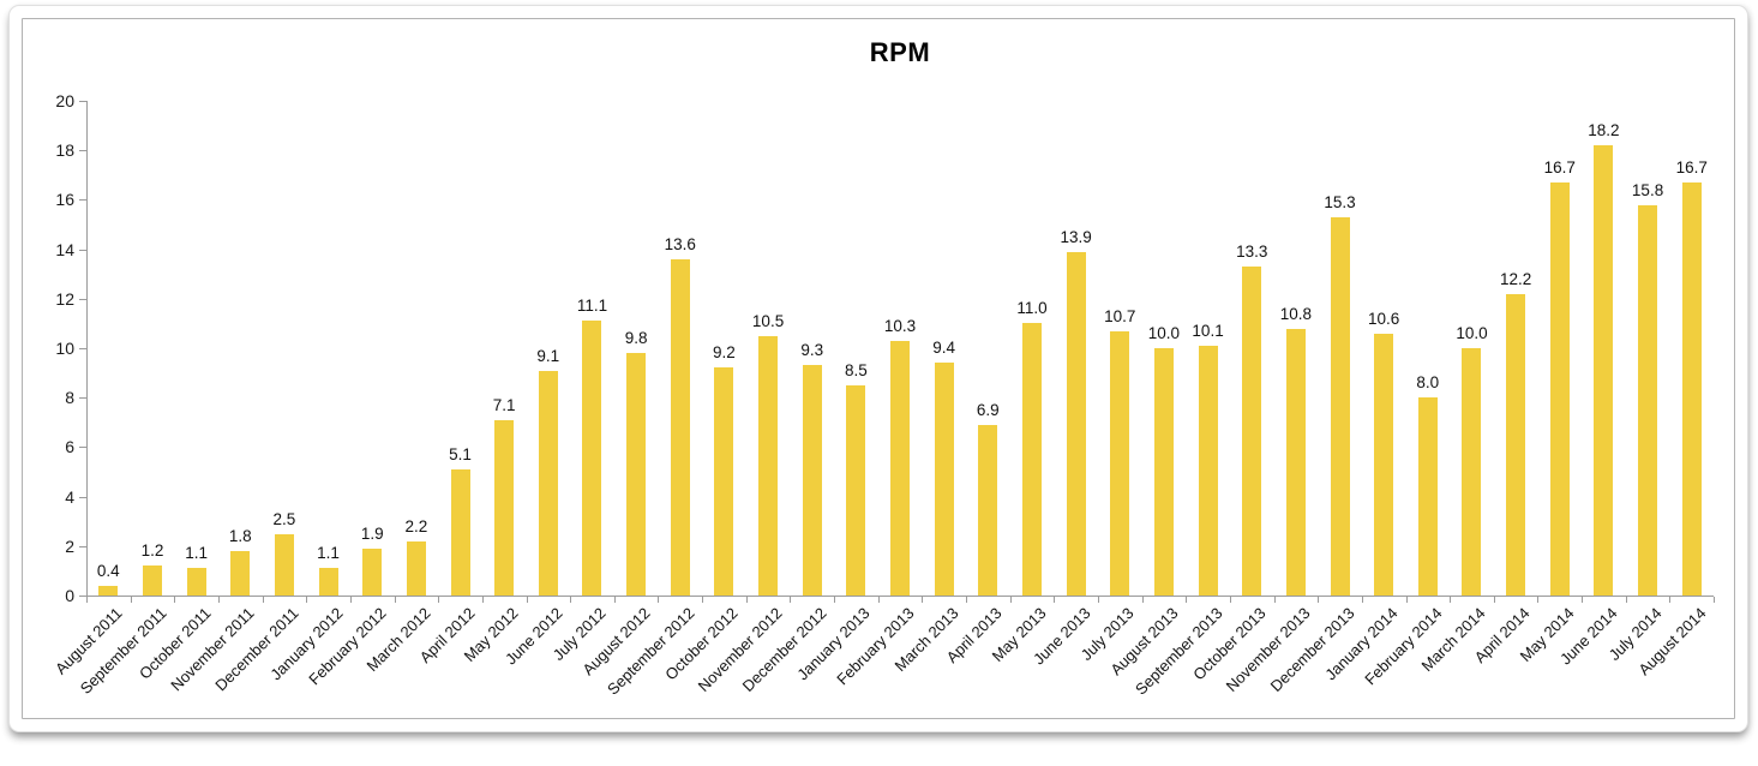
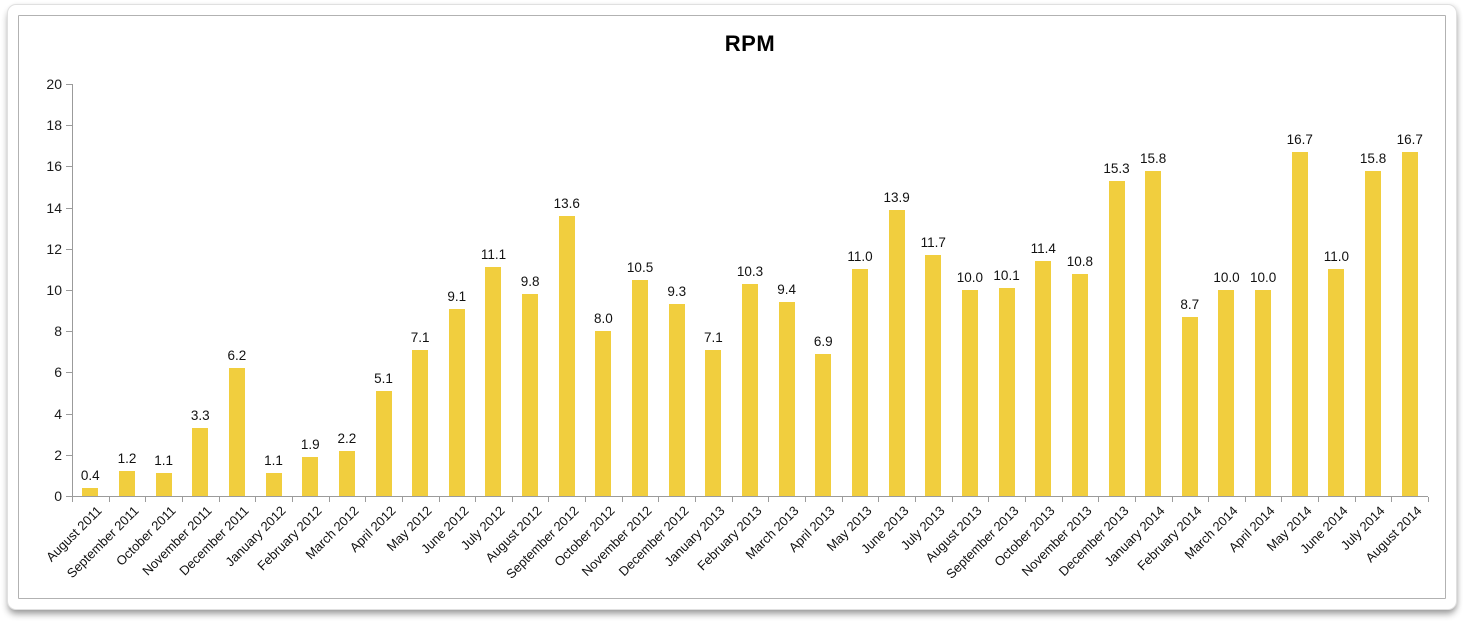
November 2011: 1.8 -> 3.3
December 2011: 2.5 -> 6.2
October 2012: 9.2 -> 8.0
January 2013: 8.5 -> 7.1
July 2013: 10.7 -> 11.7
October 2013: 13.3 -> 11.4
January 2014: 10.6 -> 15.8
February 2014: 8.0 -> 8.7
April 2014: 12.2 -> 10.0
June 2014: 18.2 -> 11.0
